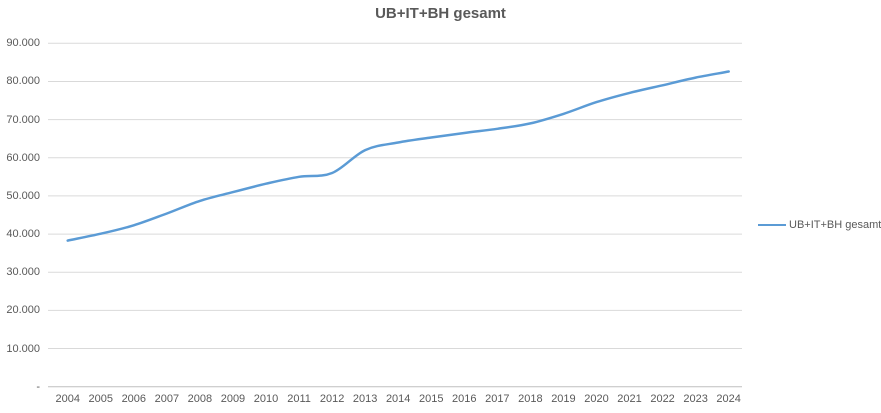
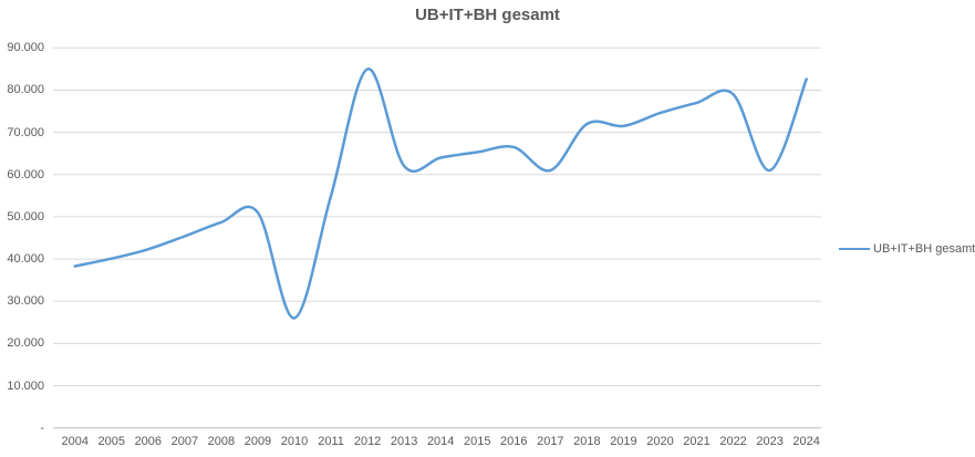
2010: 53000 -> 26000
2012: 56000 -> 85000
2017: 68000 -> 61000
2018: 69000 -> 72000
2023: 81000 -> 61000
